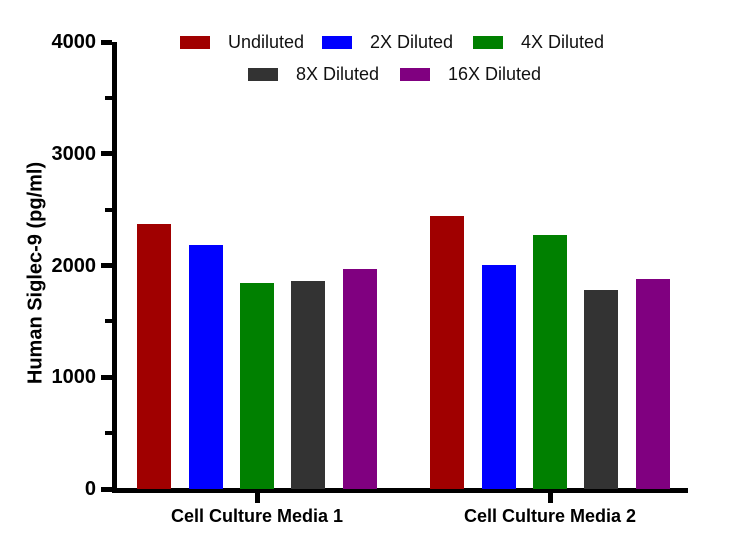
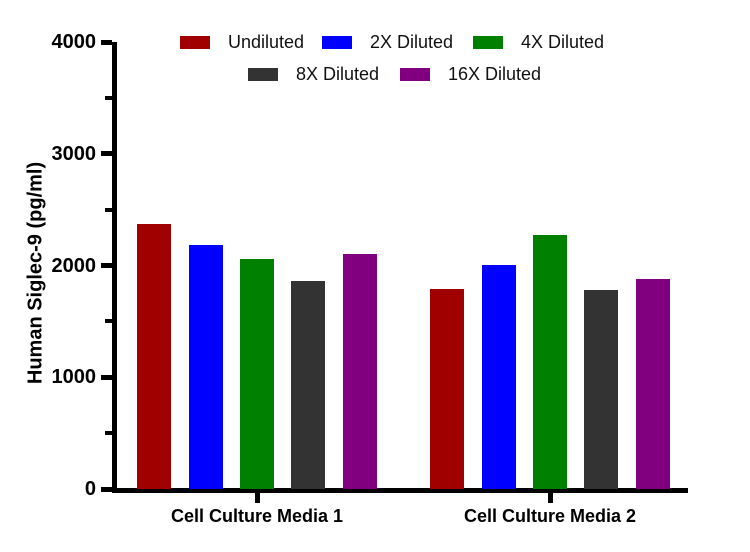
4X Diluted/Cell Culture Media 1: 1840 -> 2060
16X Diluted/Cell Culture Media 1: 1970 -> 2100
Undiluted/Cell Culture Media 2: 2440 -> 1790
